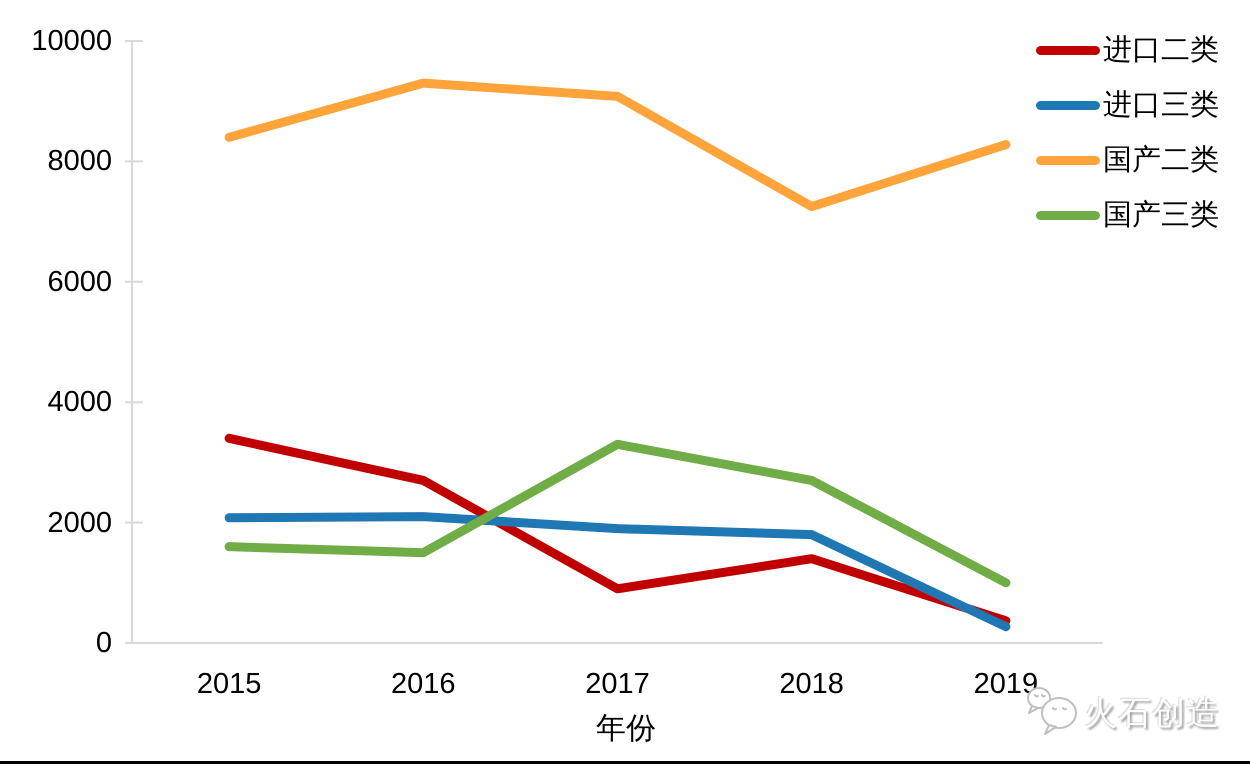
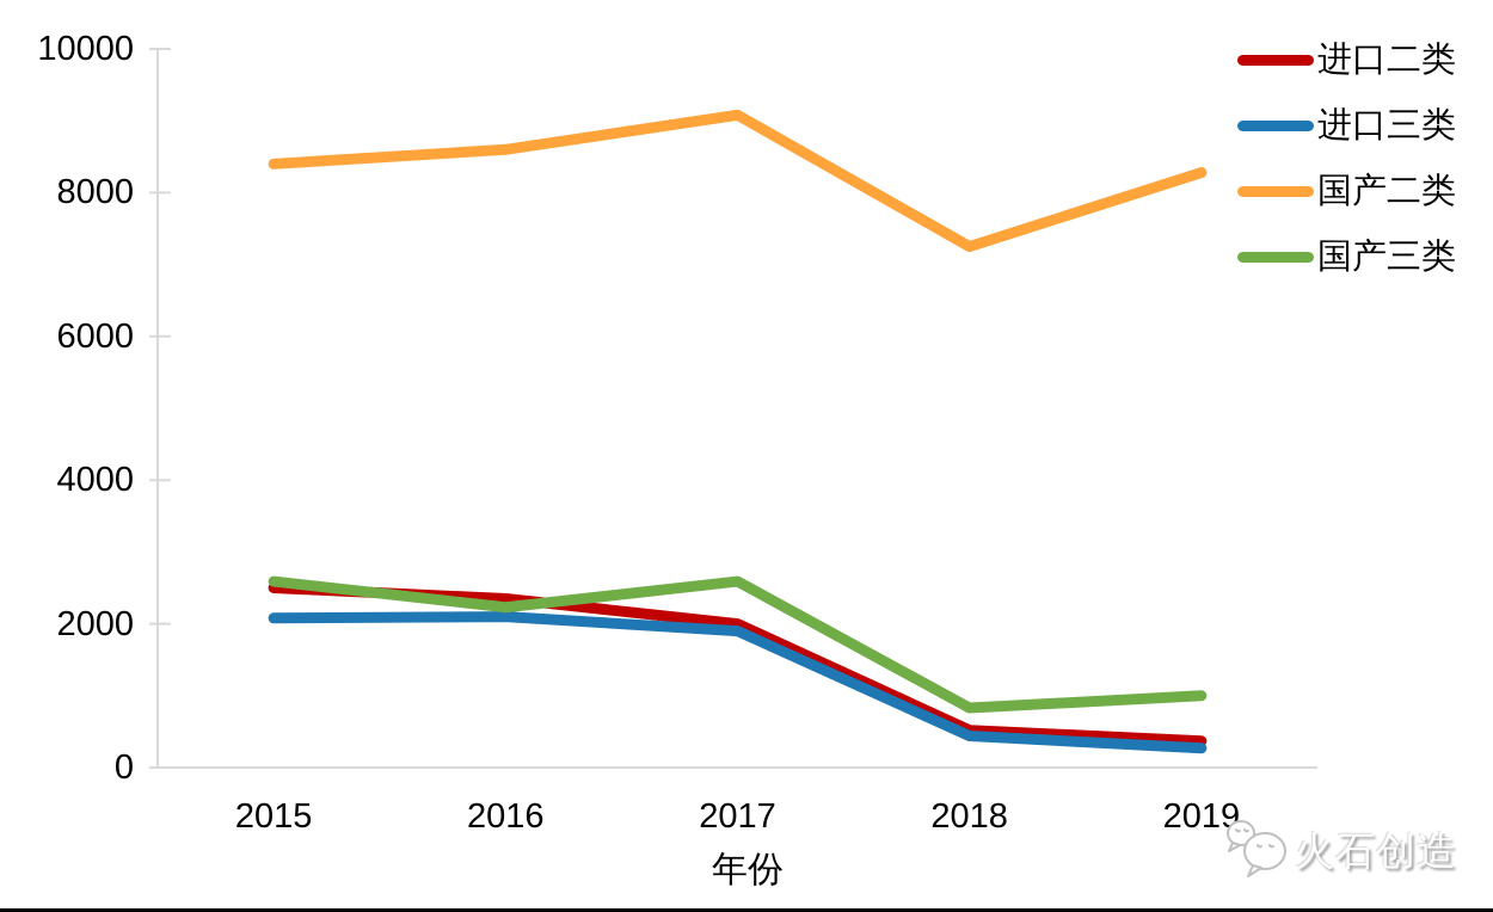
进口二类/2015: 3400 -> 2500
国产三类/2015: 1600 -> 2600
进口二类/2016: 2700 -> 2400
国产二类/2016: 9300 -> 8600
国产三类/2016: 1500 -> 2200
进口二类/2017: 900 -> 2000
国产三类/2017: 3300 -> 2600
进口二类/2018: 1400 -> 500
进口三类/2018: 1800 -> 400
国产三类/2018: 2700 -> 800
